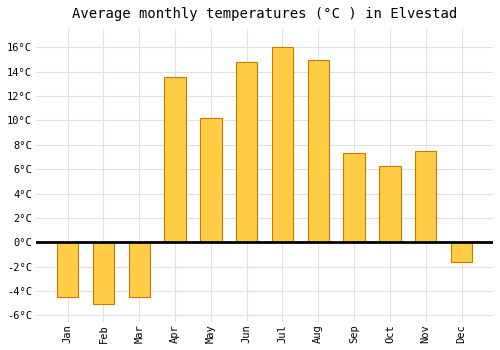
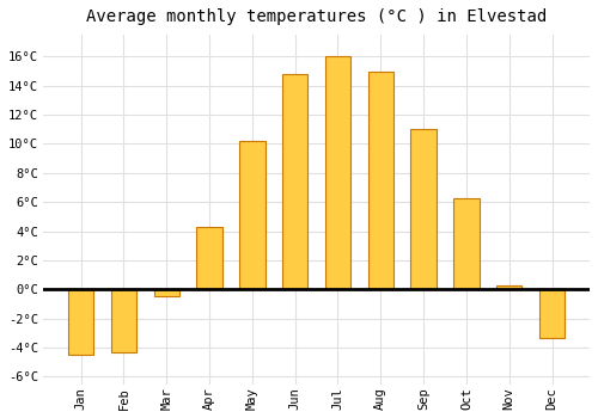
Feb: -5.1°C -> -4.3°C
Mar: -4.5°C -> -0.5°C
Apr: 13.6°C -> 4.3°C
Sep: 7.3°C -> 11.0°C
Nov: 7.5°C -> 0.3°C
Dec: -1.6°C -> -3.3°C
